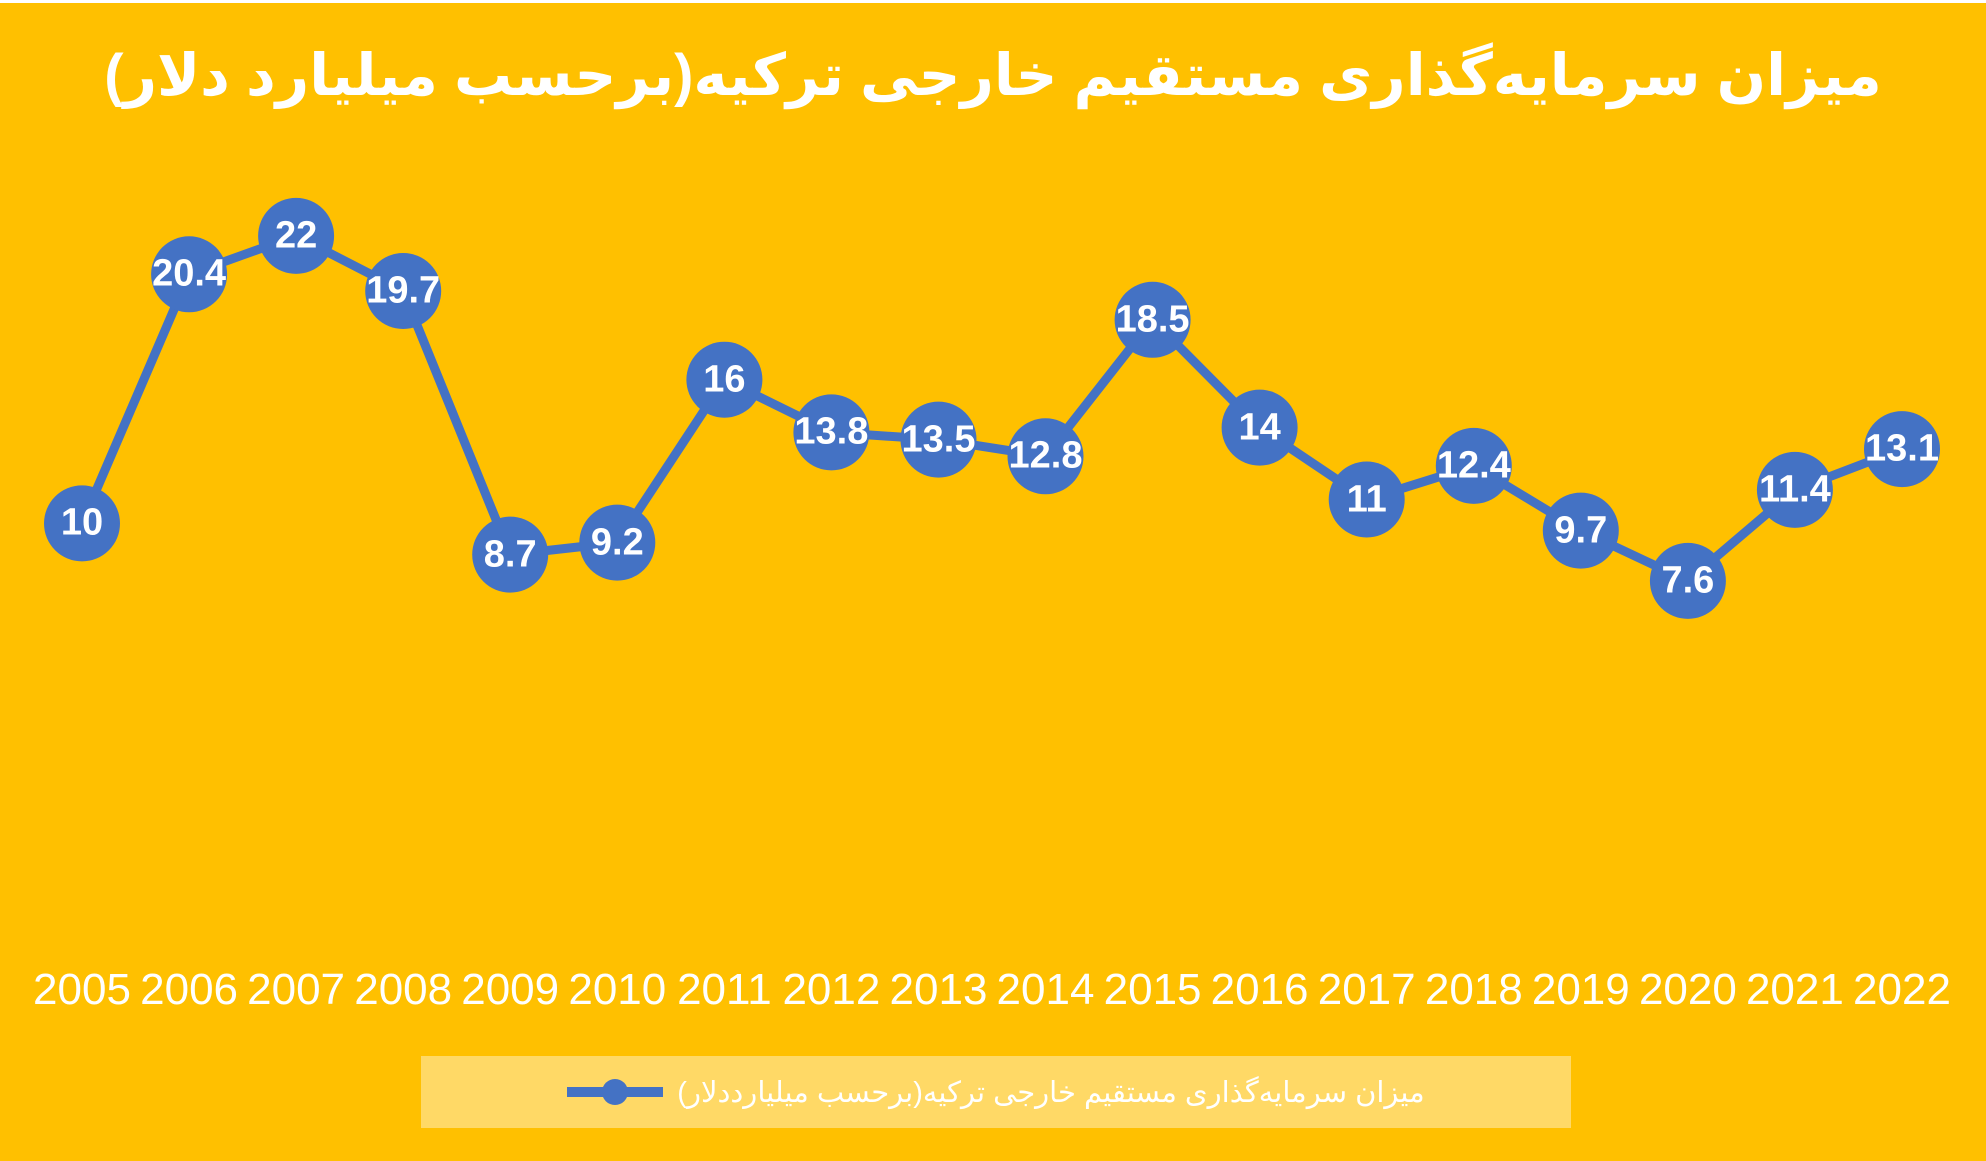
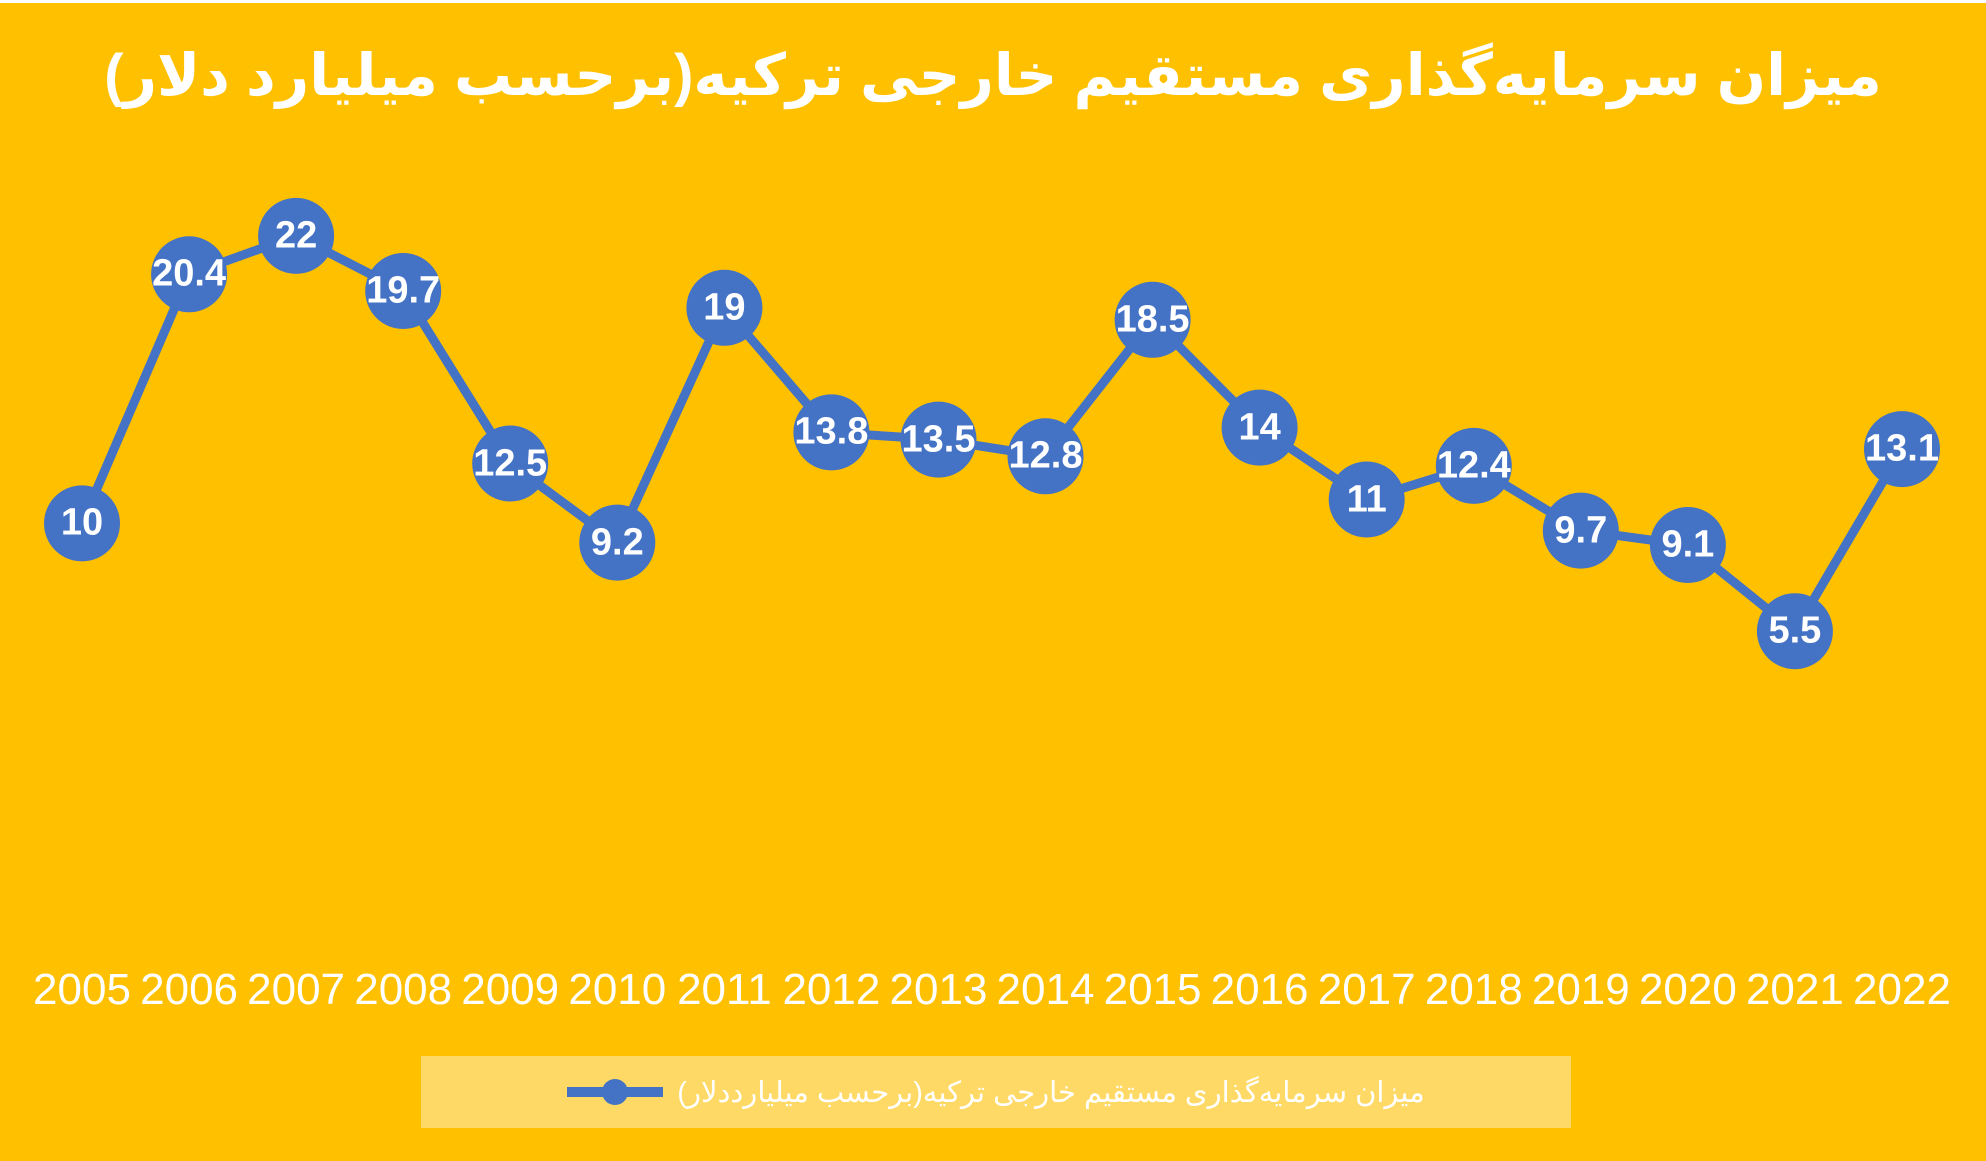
2009: 8.7 -> 12.5
2011: 16 -> 19
2020: 7.6 -> 9.1
2021: 11.4 -> 5.5
